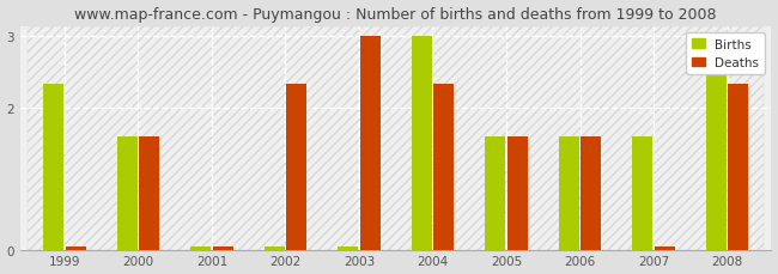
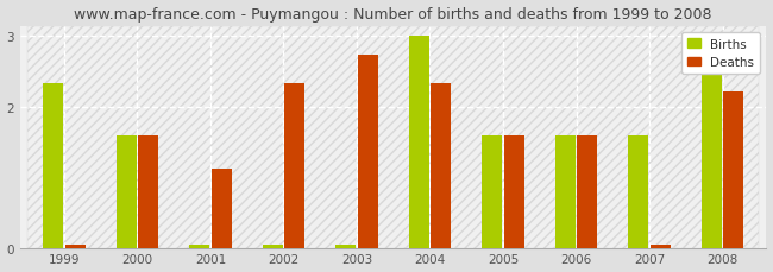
Deaths/2001: 0.04 -> 1.12
Deaths/2003: 3.00 -> 2.74
Deaths/2008: 2.33 -> 2.22
